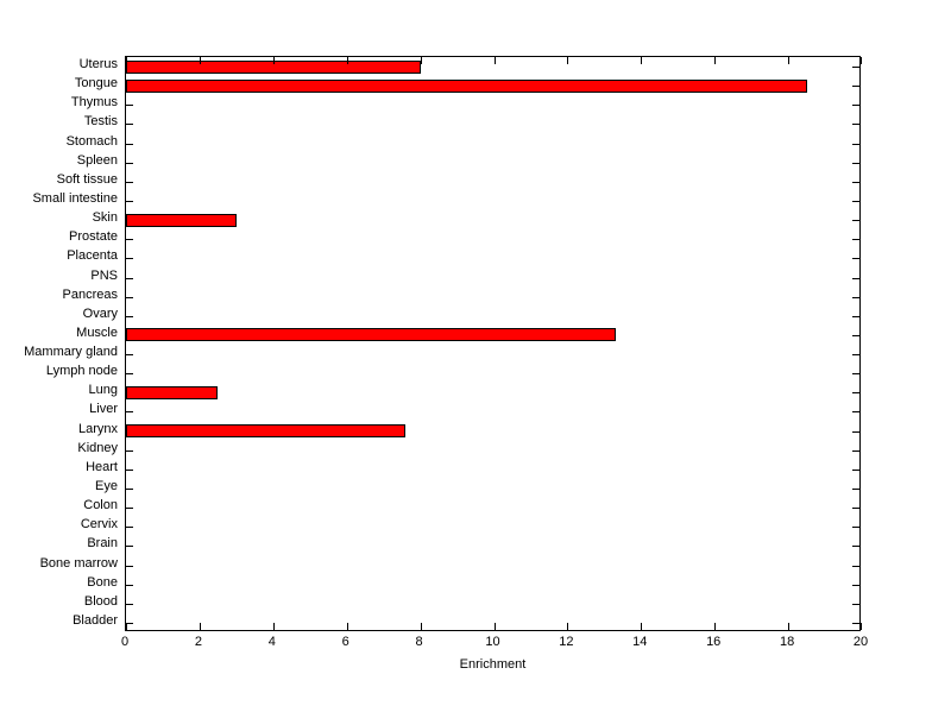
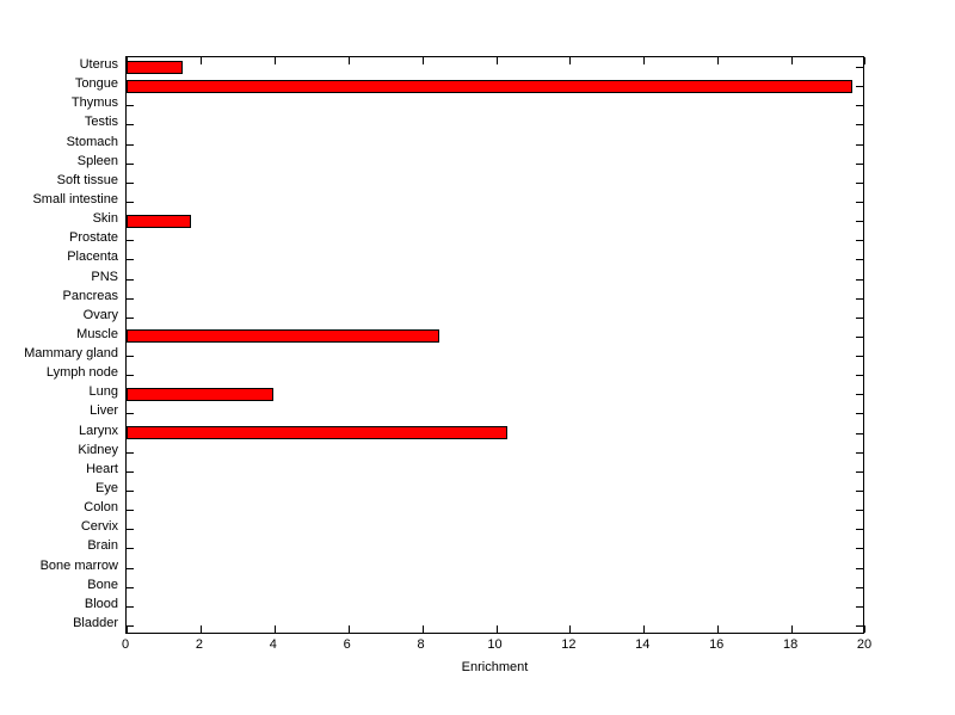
Uterus: 8.0 -> 1.5
Tongue: 18.5 -> 19.6
Skin: 3.0 -> 1.7
Muscle: 13.3 -> 8.5
Lung: 2.5 -> 4.0
Larynx: 7.6 -> 10.3
